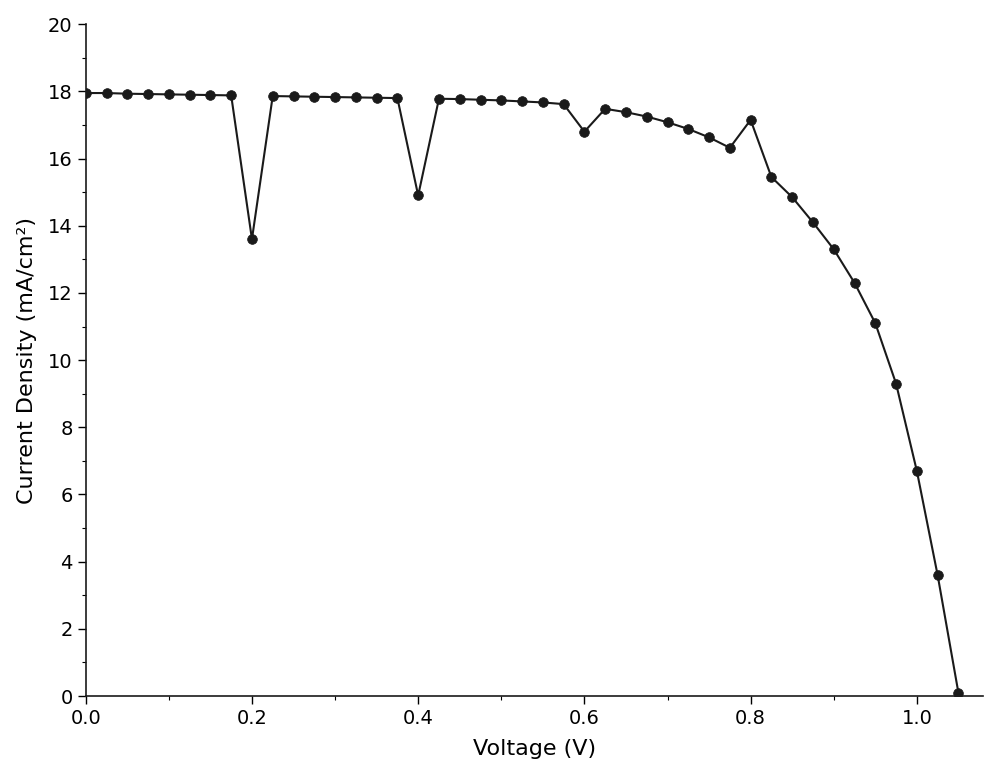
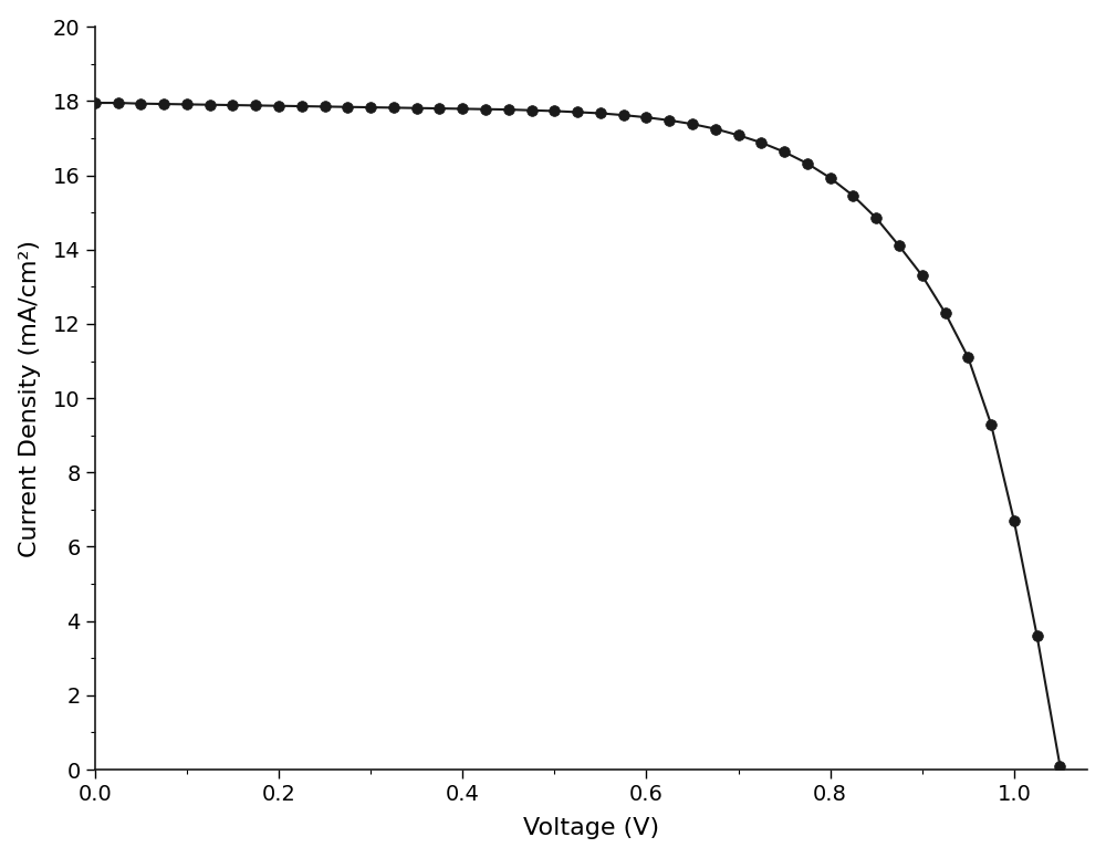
0.2: 13.60 -> 17.87
0.4: 14.90 -> 17.79
0.6: 16.80 -> 17.56
0.8: 17.15 -> 15.93
